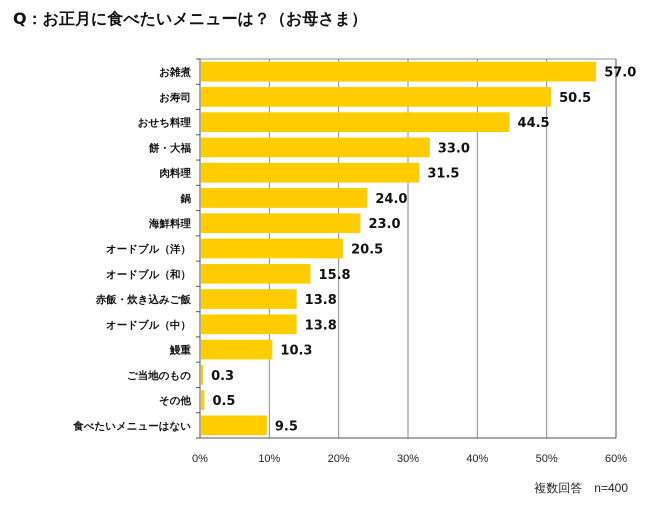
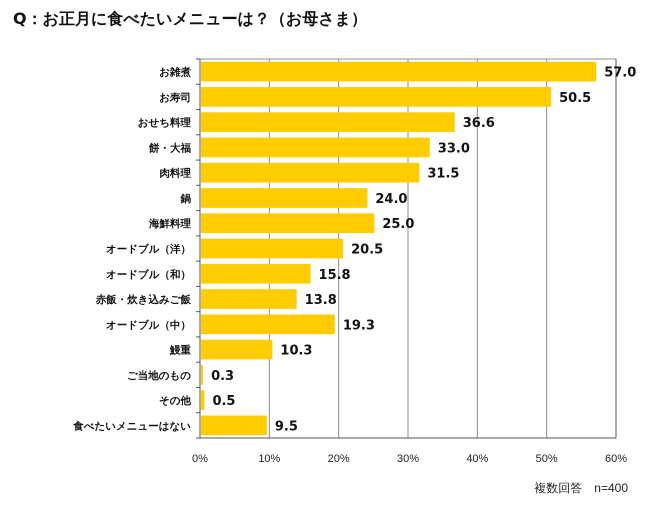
おせち料理: 44.5 -> 36.6
海鮮料理: 23.0 -> 25.0
オードブル（中）: 13.8 -> 19.3
